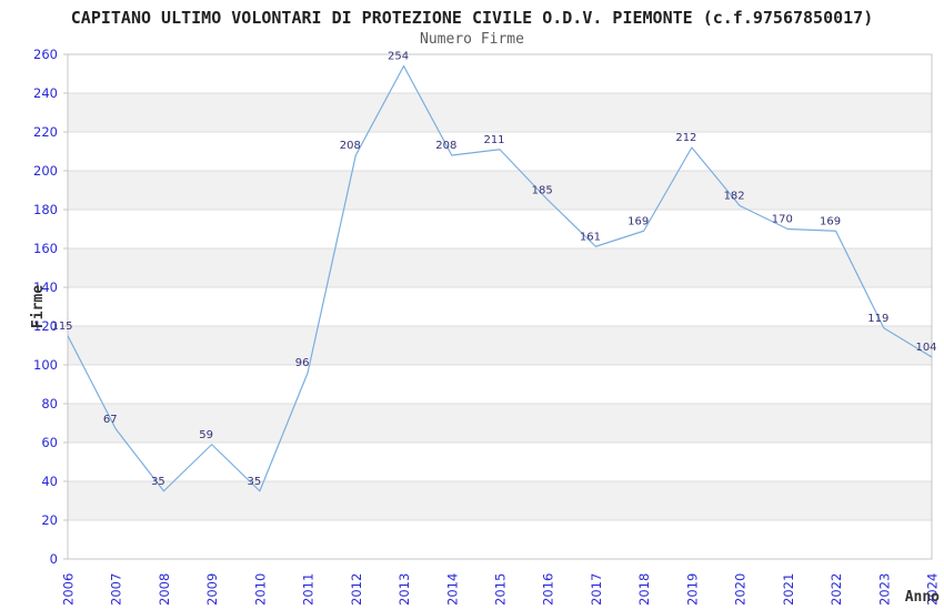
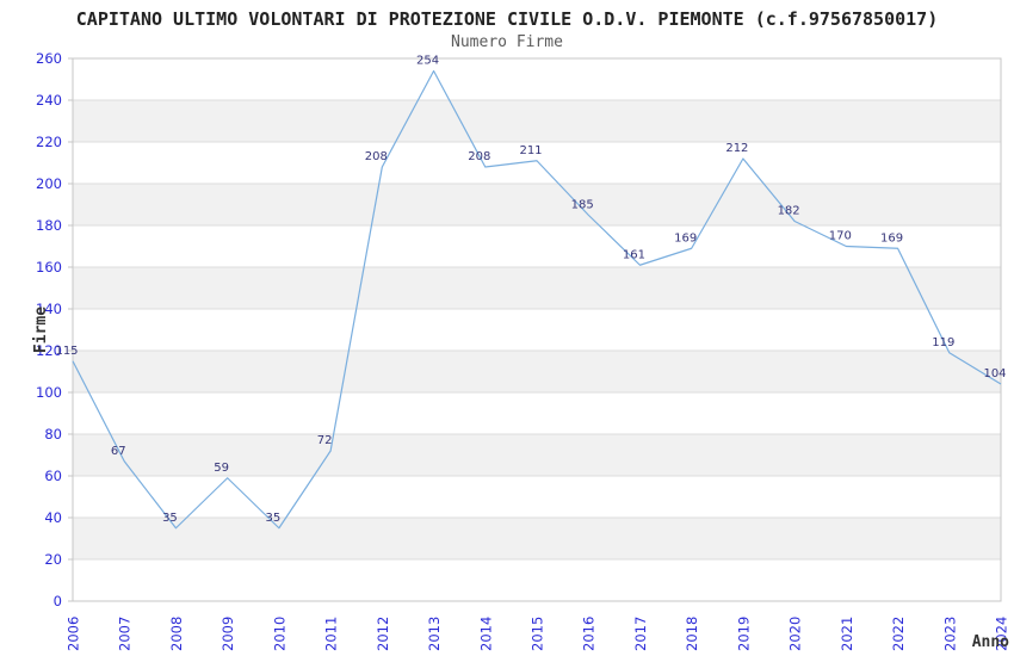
2011: 96 -> 72
